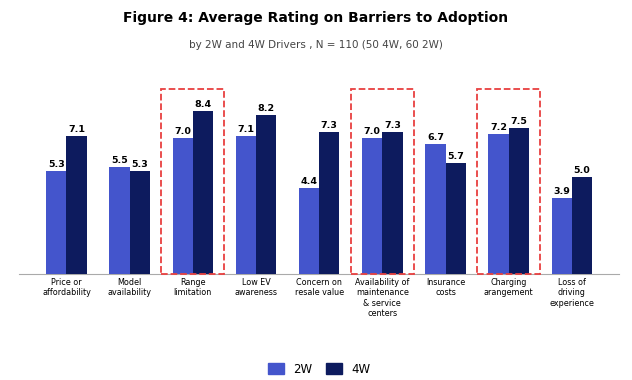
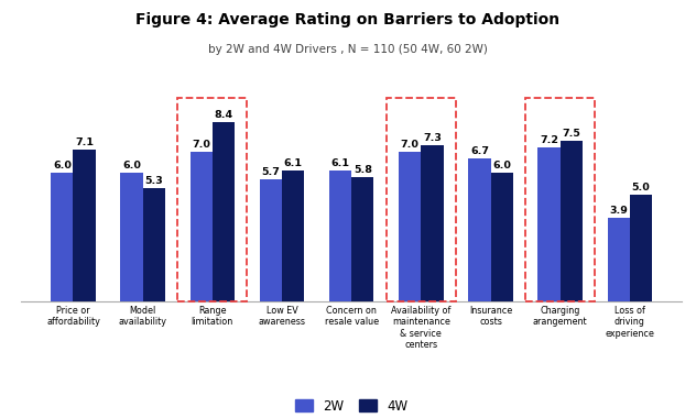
2W/Price or affordability: 5.3 -> 6.0
2W/Model availability: 5.5 -> 6.0
2W/Low EV awareness: 7.1 -> 5.7
4W/Low EV awareness: 8.2 -> 6.1
2W/Concern on resale value: 4.4 -> 6.1
4W/Concern on resale value: 7.3 -> 5.8
4W/Insurance costs: 5.7 -> 6.0
